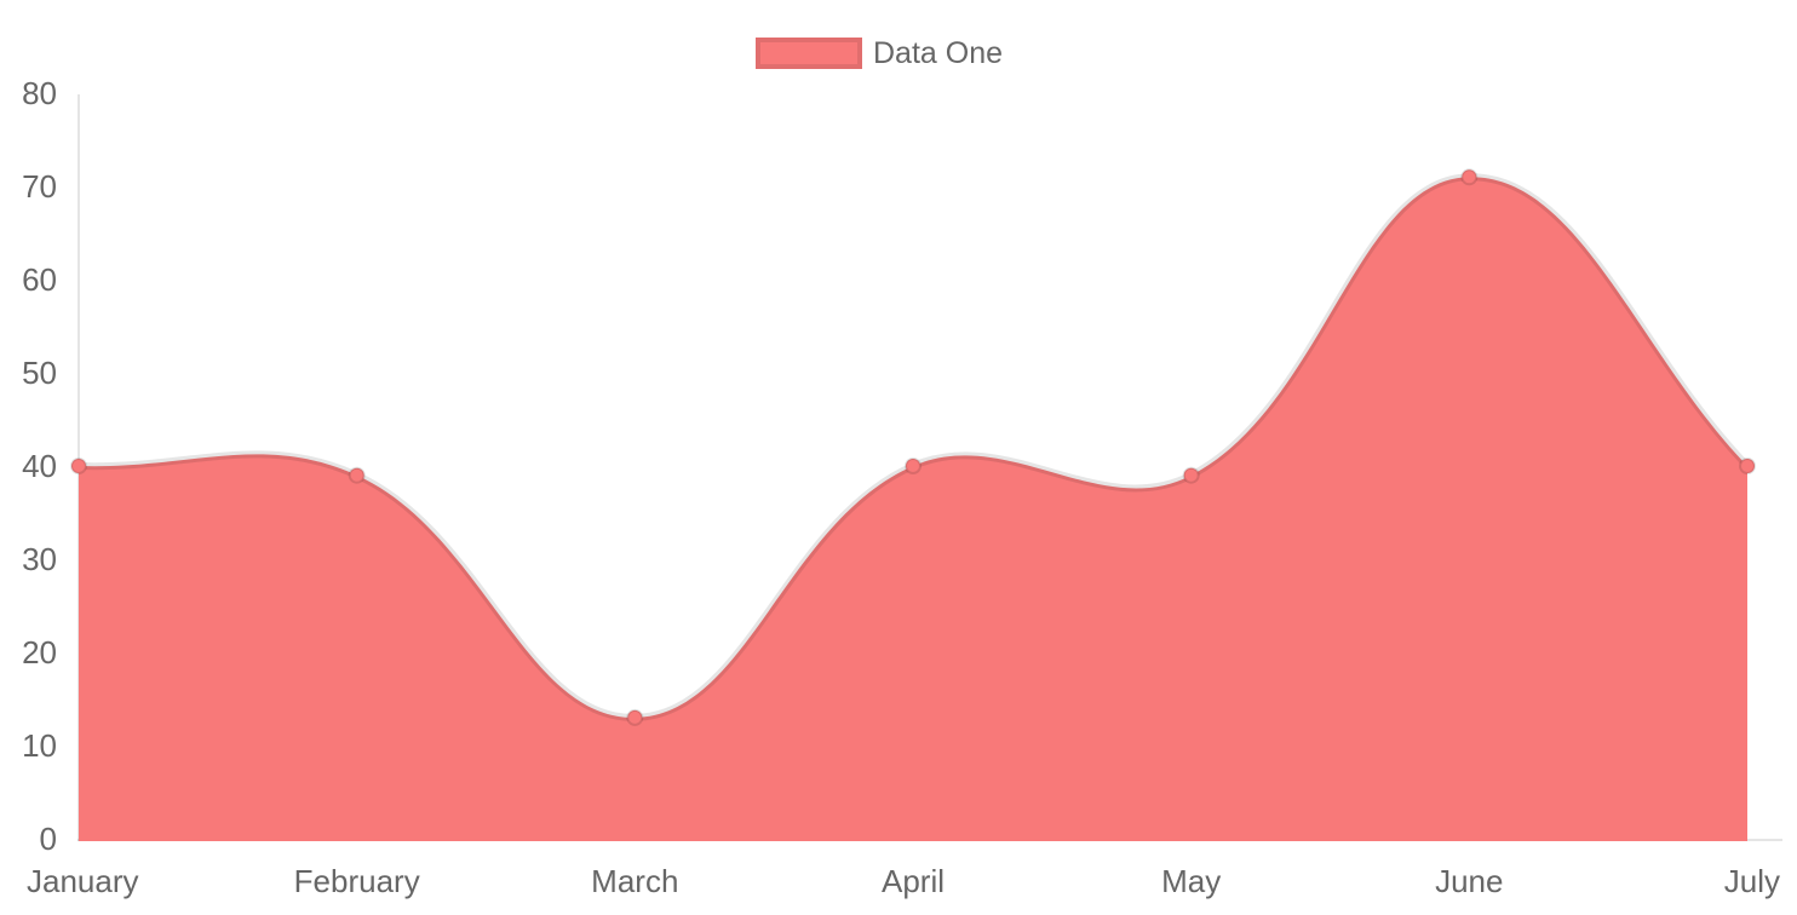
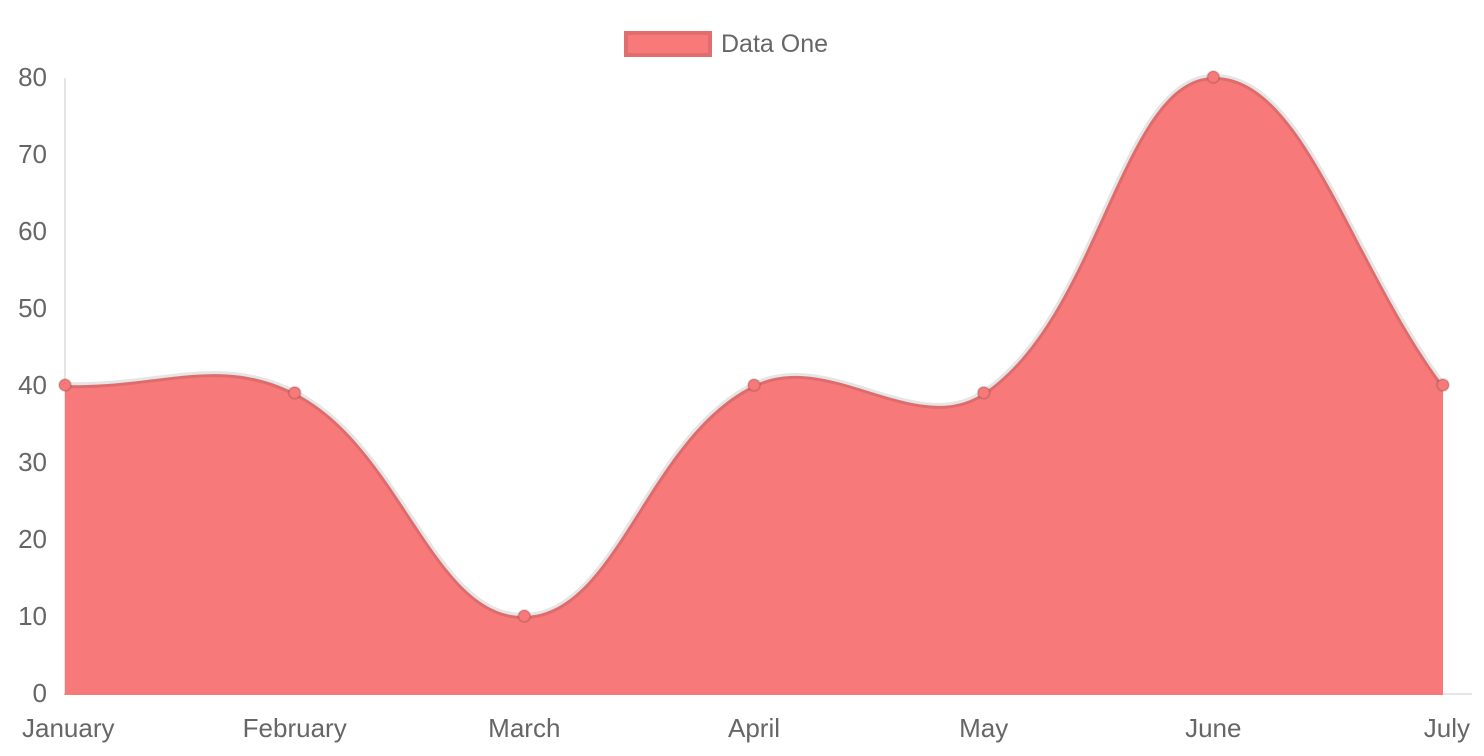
March: 13 -> 10
June: 71 -> 80
